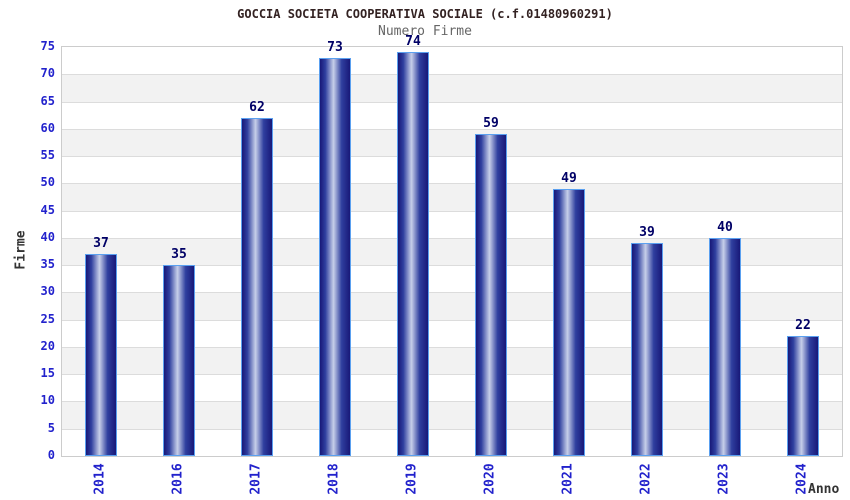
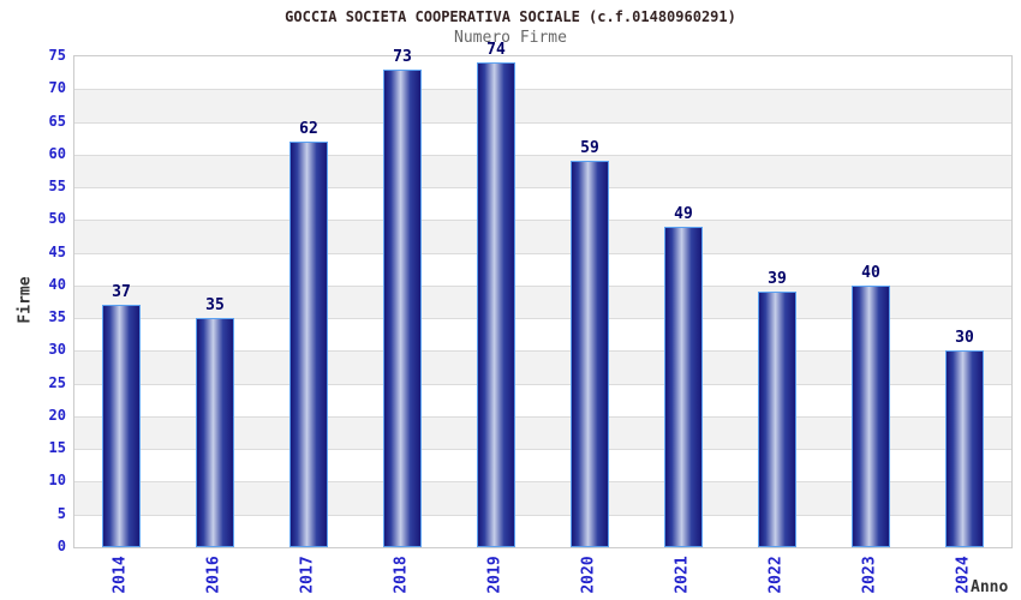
2024: 22 -> 30
